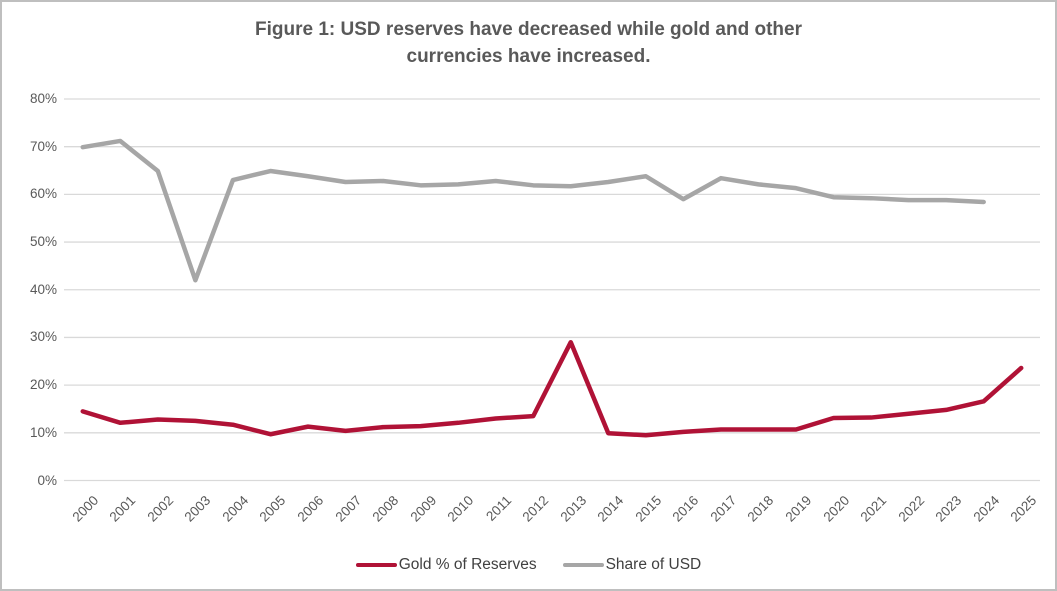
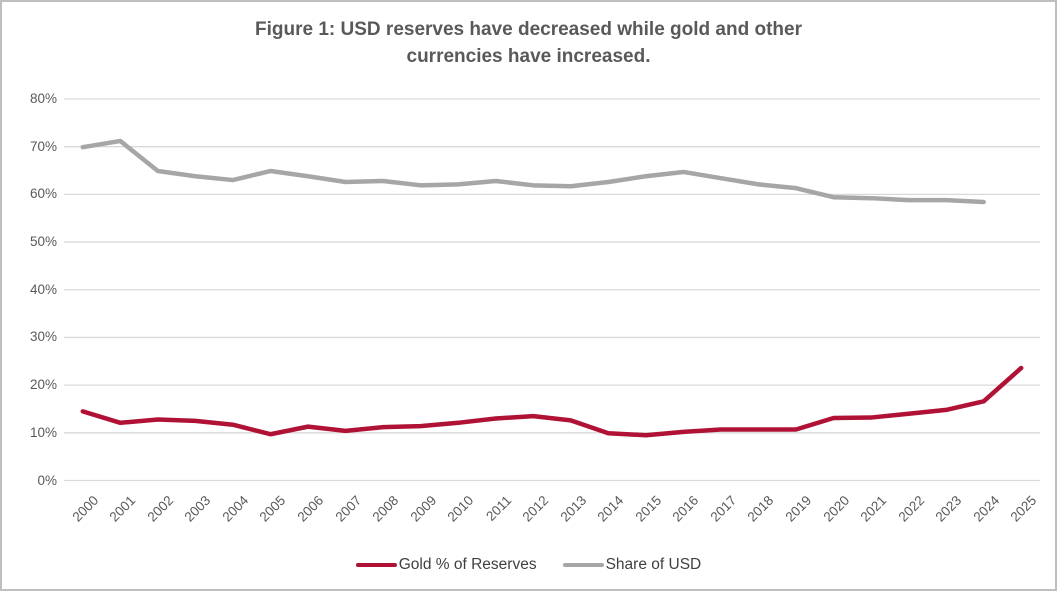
Share of USD/2003: 42% -> 64%
Gold % of Reserves/2013: 29% -> 13%
Share of USD/2016: 59% -> 65%
